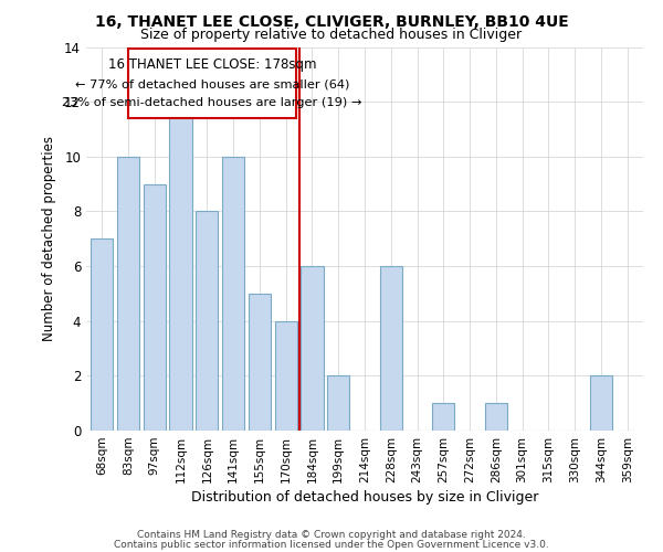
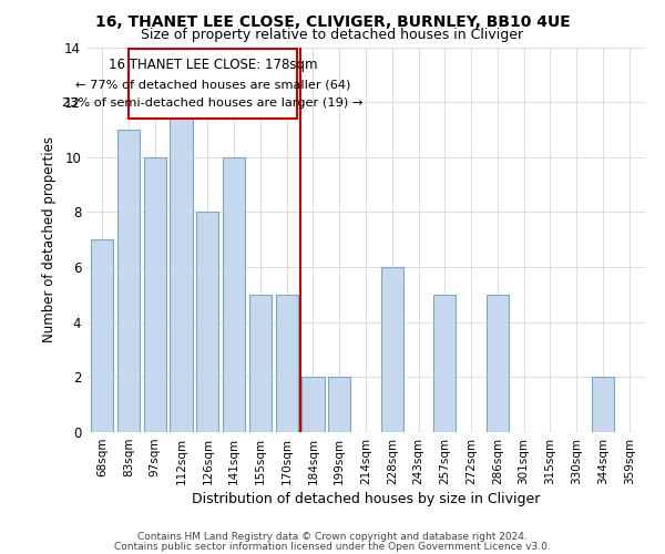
83sqm: 10 -> 11
97sqm: 9 -> 10
170sqm: 4 -> 5
184sqm: 6 -> 2
257sqm: 1 -> 5
286sqm: 1 -> 5
